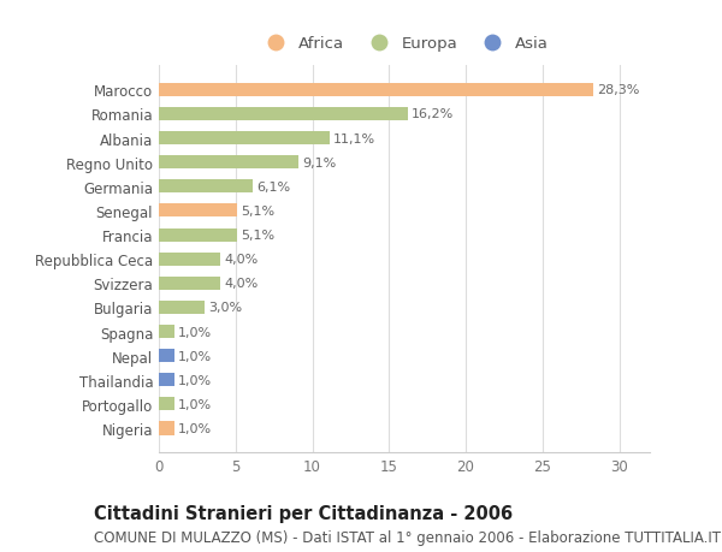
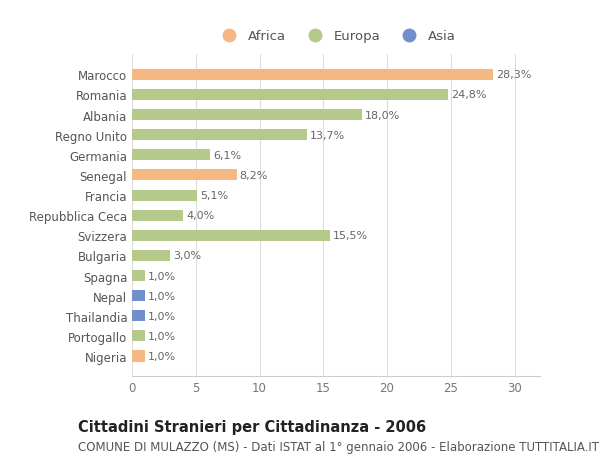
Romania: 16,2% -> 24,8%
Albania: 11,1% -> 18,0%
Regno Unito: 9,1% -> 13,7%
Senegal: 5,1% -> 8,2%
Svizzera: 4,0% -> 15,5%
